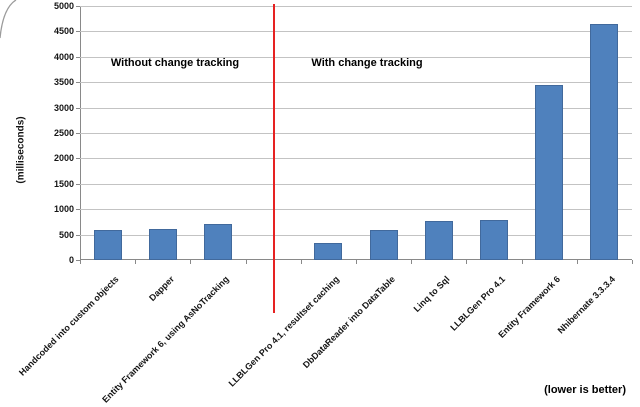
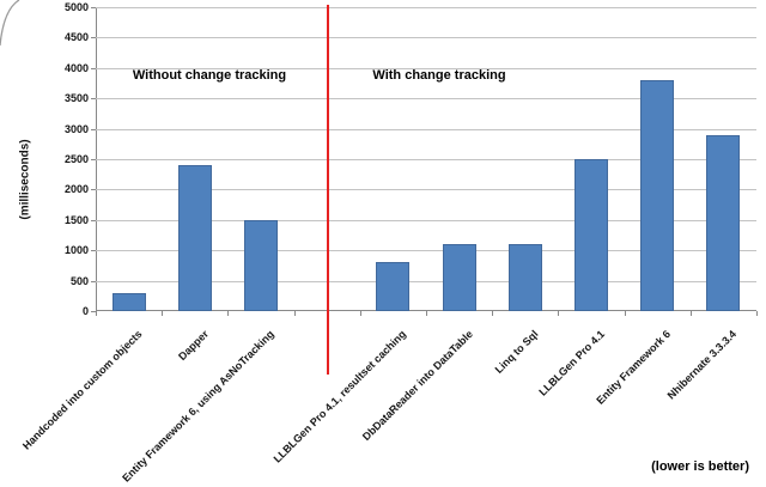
Handcoded into custom objects: 600 -> 300
Dapper: 600 -> 2400
Entity Framework 6, using AsNoTracking: 700 -> 1500
LLBLGen Pro 4.1, resultset caching: 300 -> 800
DbDataReader into DataTable: 600 -> 1100
Linq to Sql: 800 -> 1100
LLBLGen Pro 4.1: 800 -> 2500
Entity Framework 6: 3400 -> 3800
Nhibernate 3.3.3.4: 4600 -> 2900
